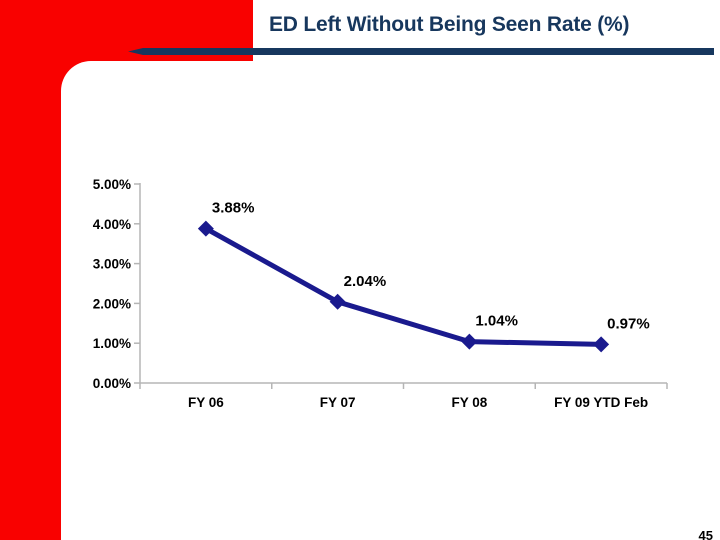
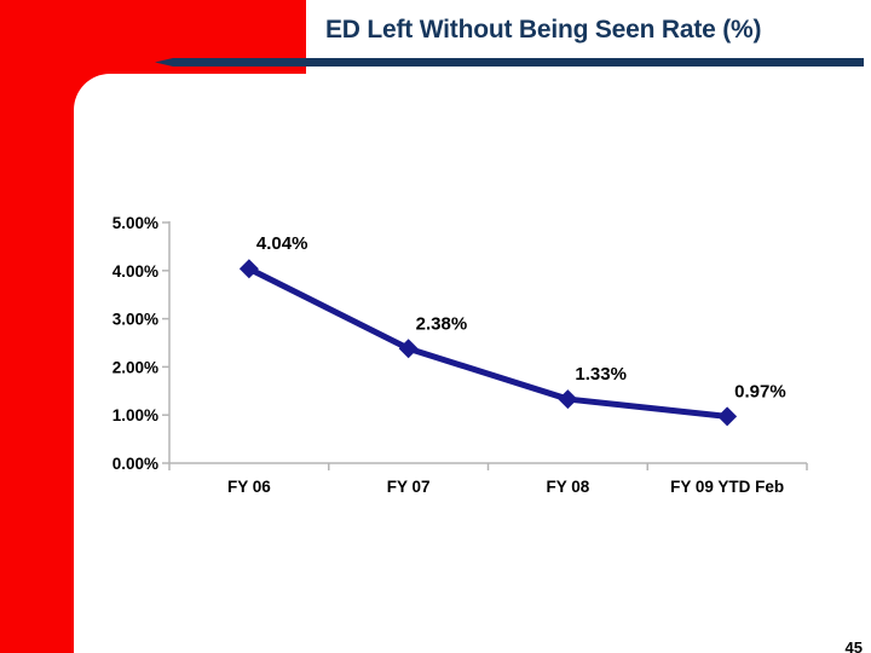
FY 06: 3.88% -> 4.04%
FY 07: 2.04% -> 2.38%
FY 08: 1.04% -> 1.33%
